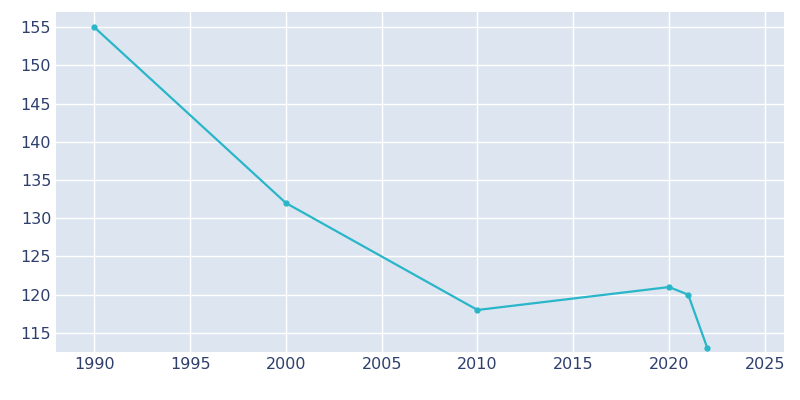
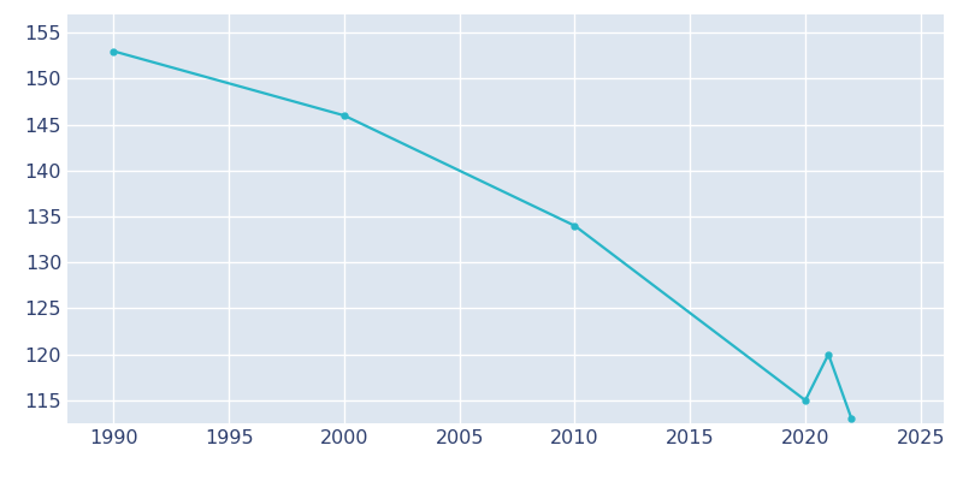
1990: 155 -> 153
2000: 132 -> 146
2010: 118 -> 134
2020: 121 -> 115
